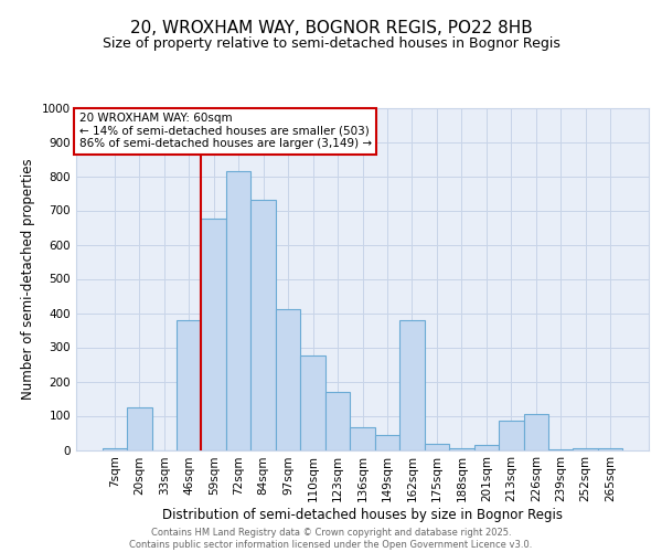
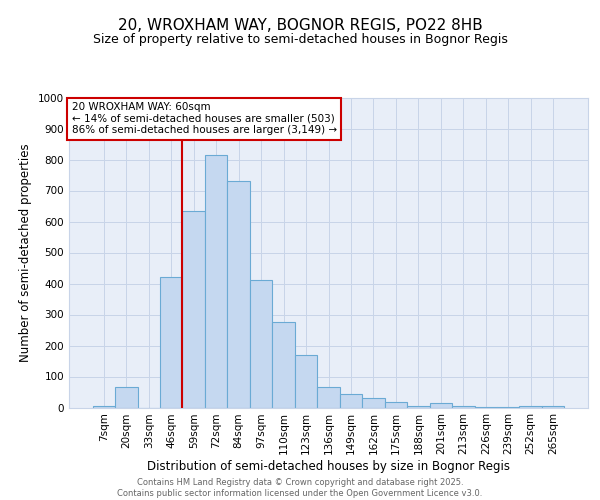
20sqm: 125 -> 65
46sqm: 380 -> 420
59sqm: 675 -> 635
162sqm: 380 -> 30
213sqm: 85 -> 5
226sqm: 105 -> 2
